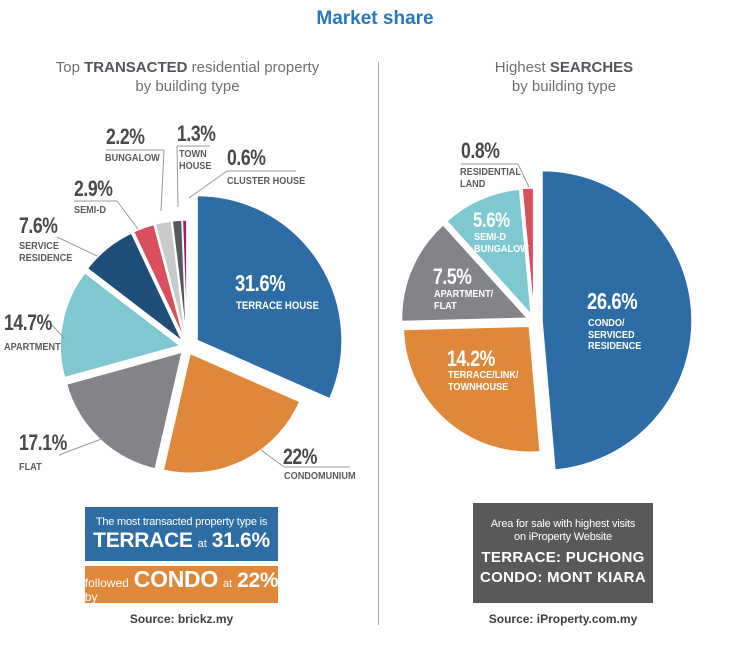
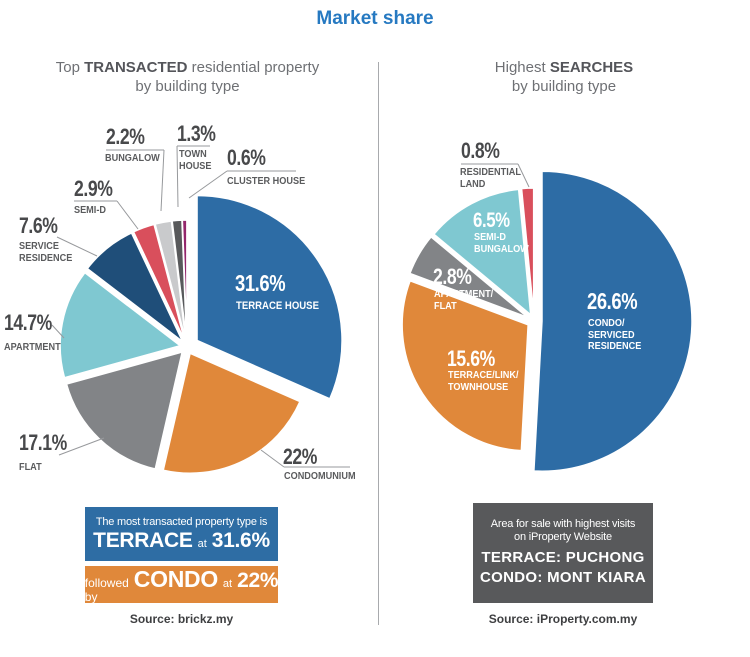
Highest SEARCHES by building type/TERRACE/LINK/TOWNHOUSE: 14.2% -> 15.6%
Highest SEARCHES by building type/APARTMENT/FLAT: 7.5% -> 2.8%
Highest SEARCHES by building type/SEMI-D BUNGALOW: 5.6% -> 6.5%
